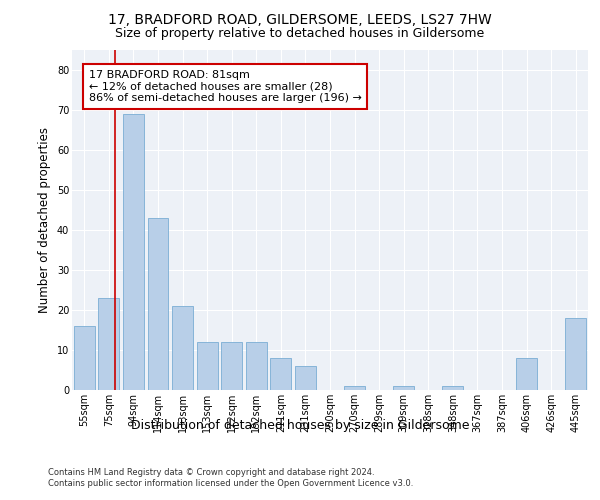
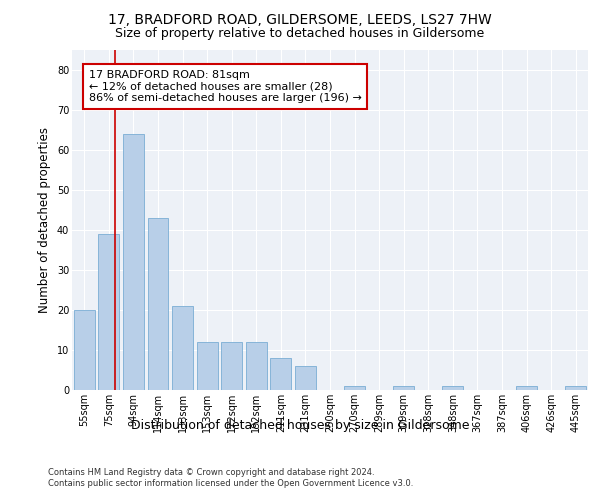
55sqm: 16 -> 20
75sqm: 23 -> 39
94sqm: 69 -> 64
406sqm: 8 -> 1
445sqm: 18 -> 1
